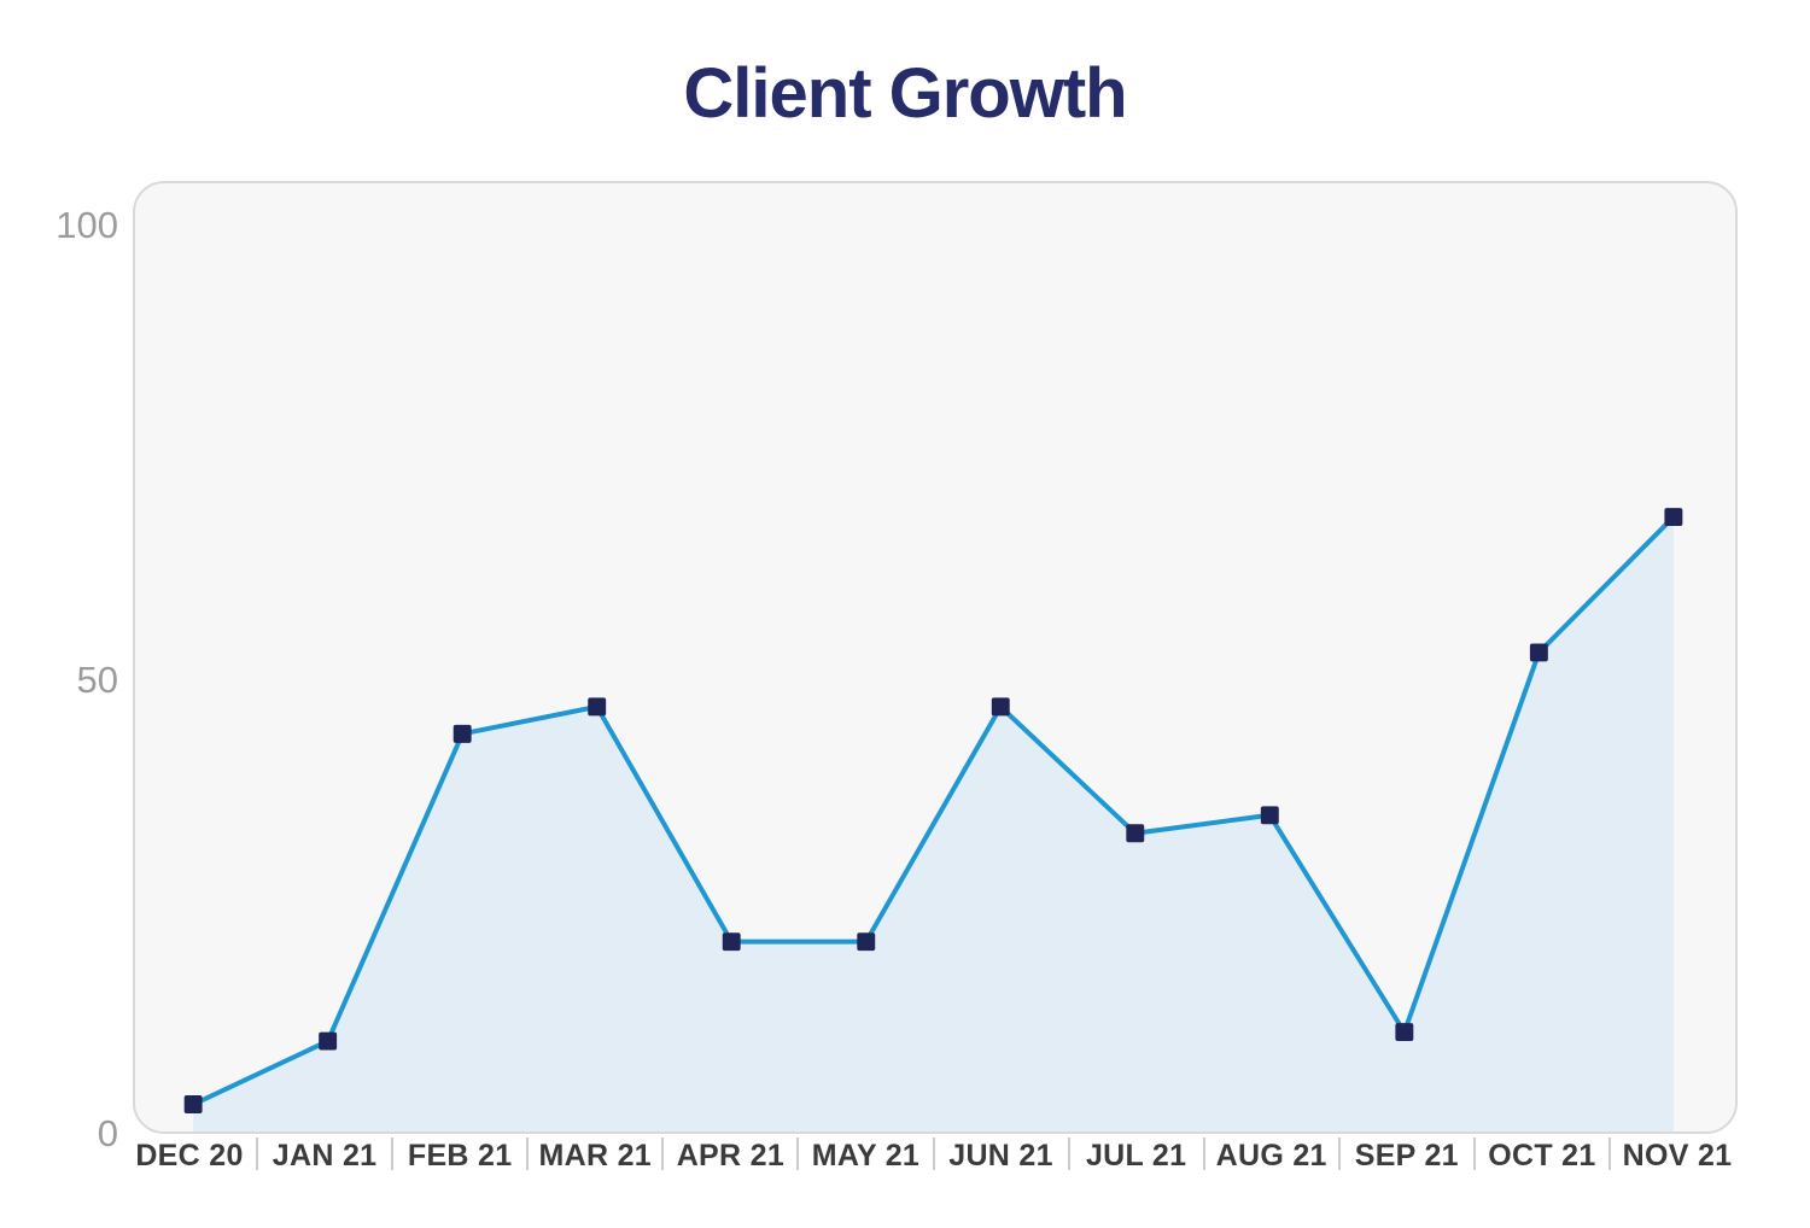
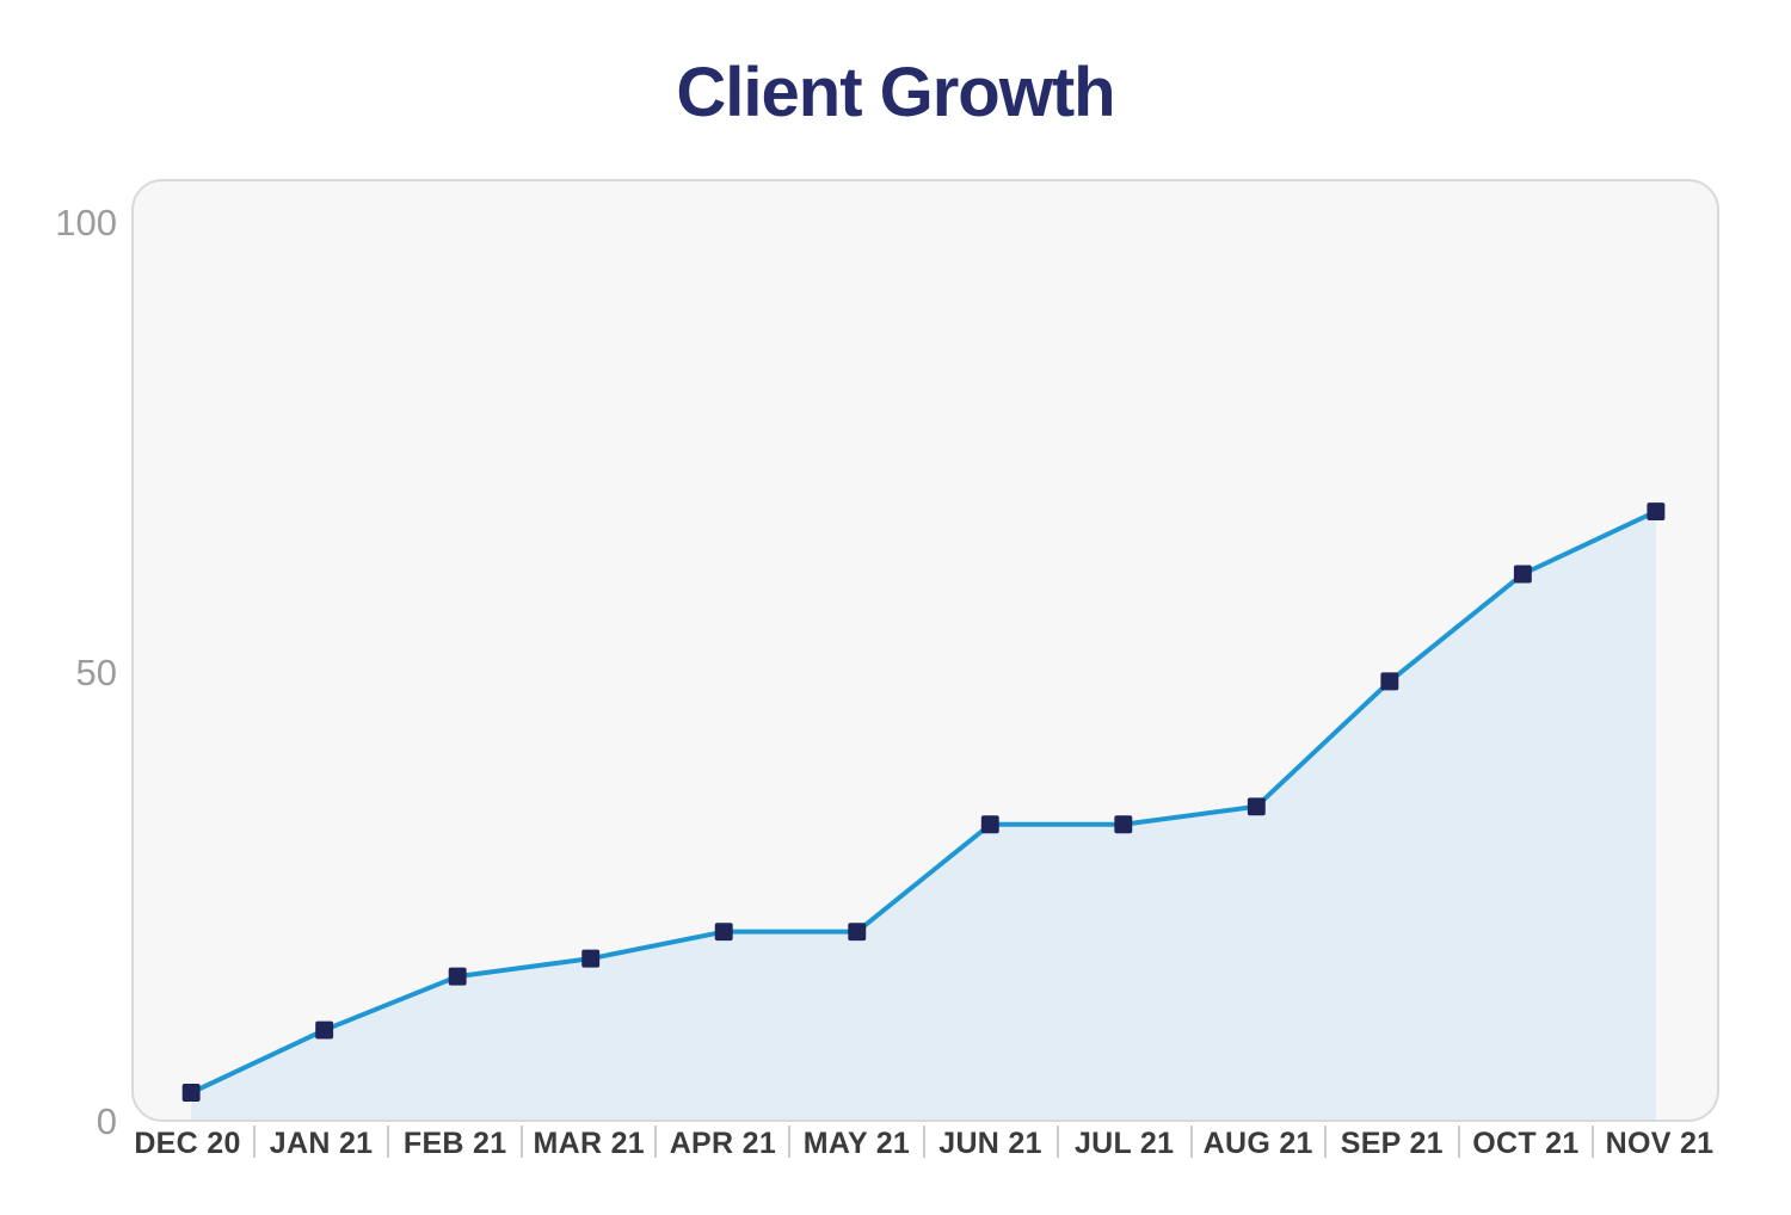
FEB 21: 44 -> 16
MAR 21: 47 -> 18
JUN 21: 47 -> 33
SEP 21: 11 -> 49
OCT 21: 53 -> 61
